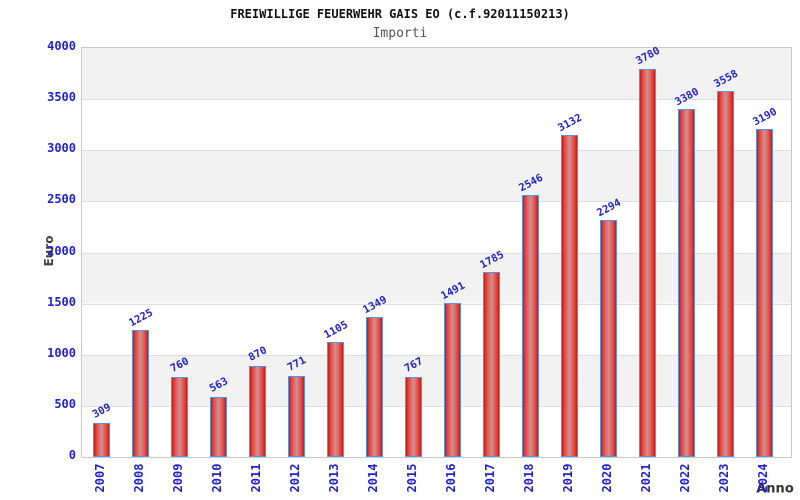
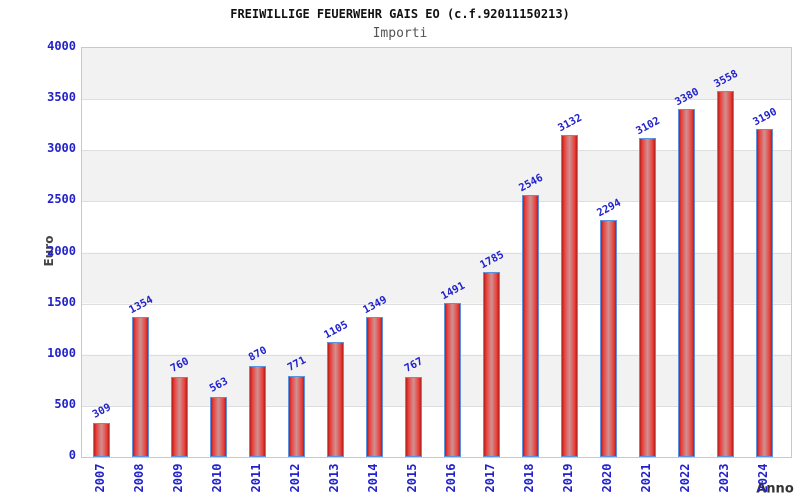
2008: 1225 -> 1354
2021: 3780 -> 3102
